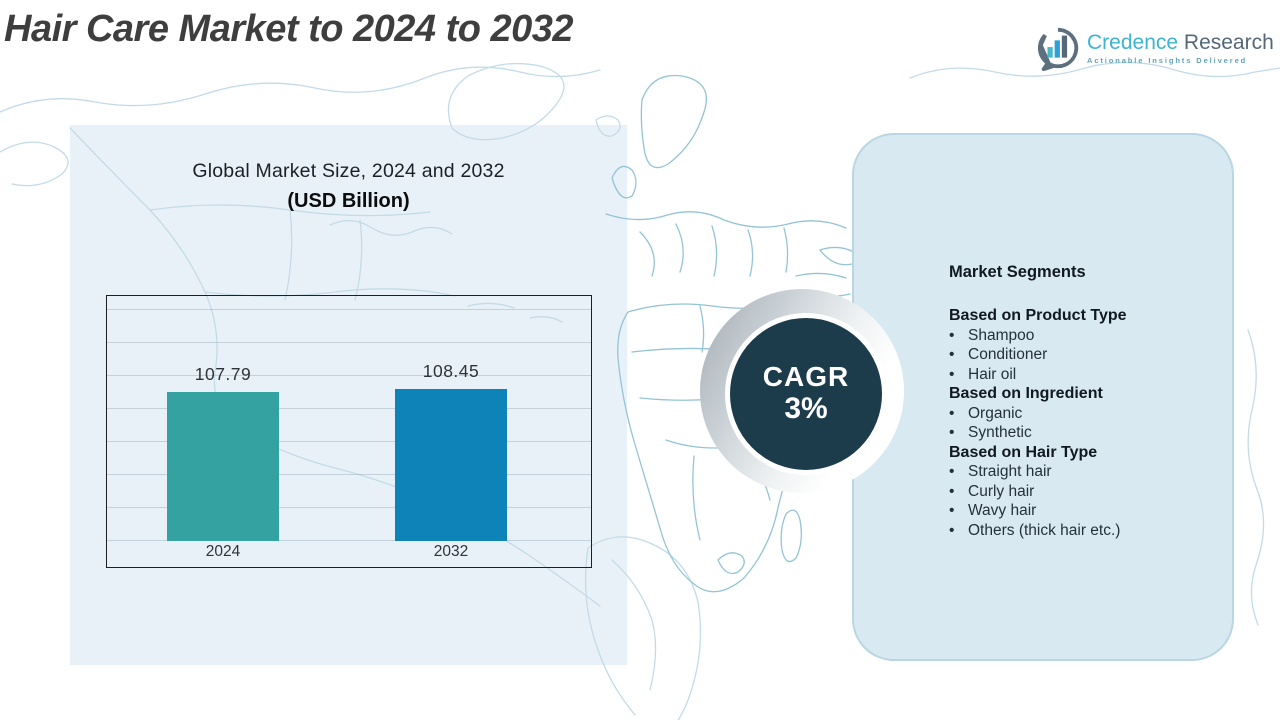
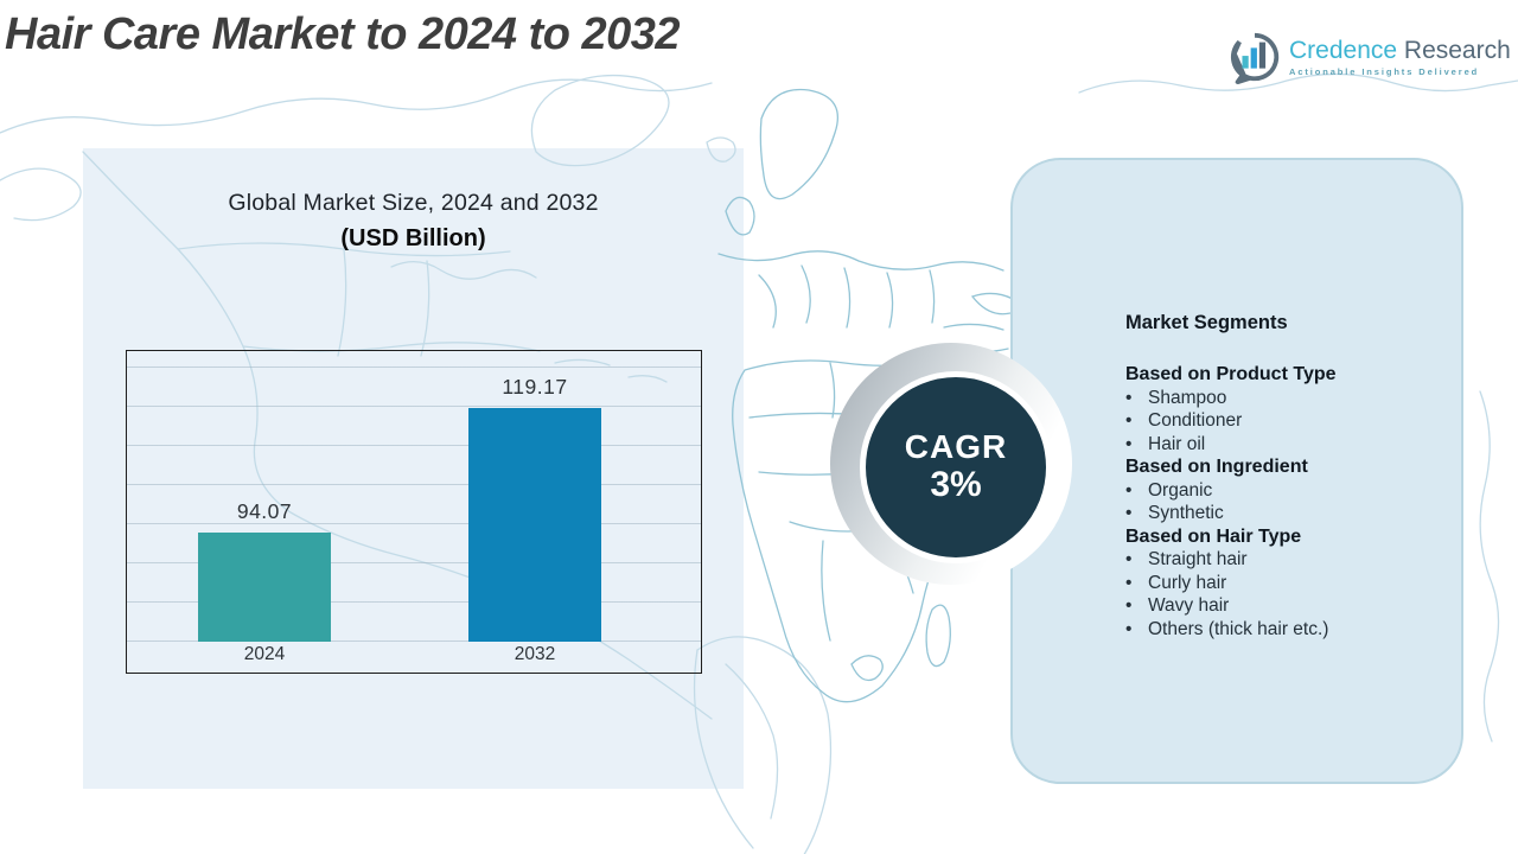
2024: 107.79 -> 94.07
2032: 108.45 -> 119.17
